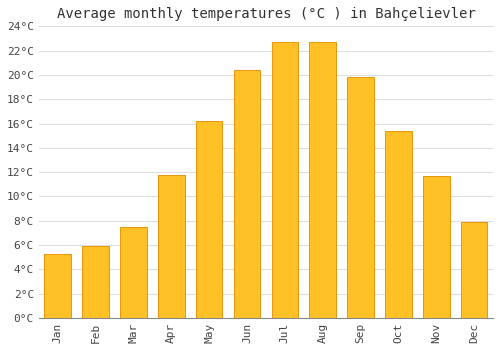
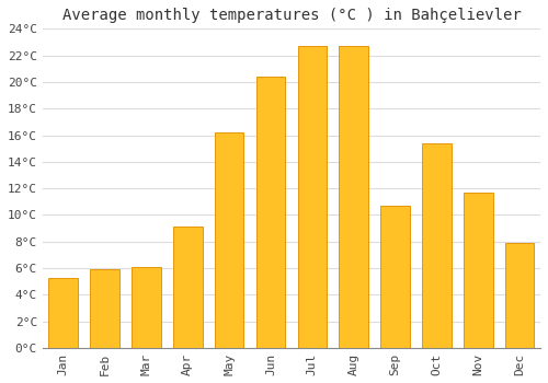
Mar: 7.5°C -> 6.1°C
Apr: 11.8°C -> 9.1°C
Sep: 19.8°C -> 10.7°C
